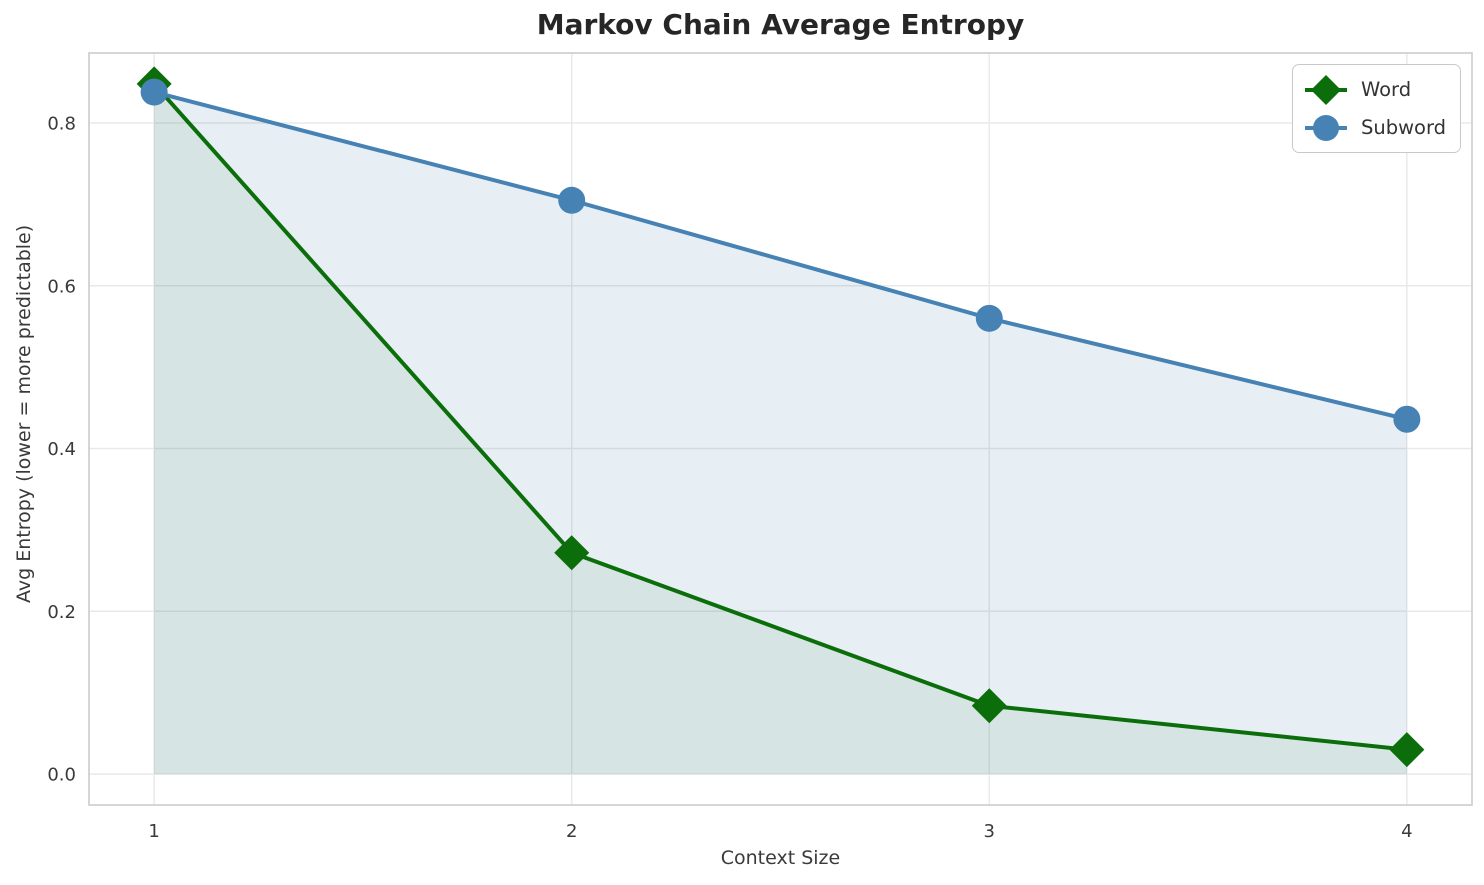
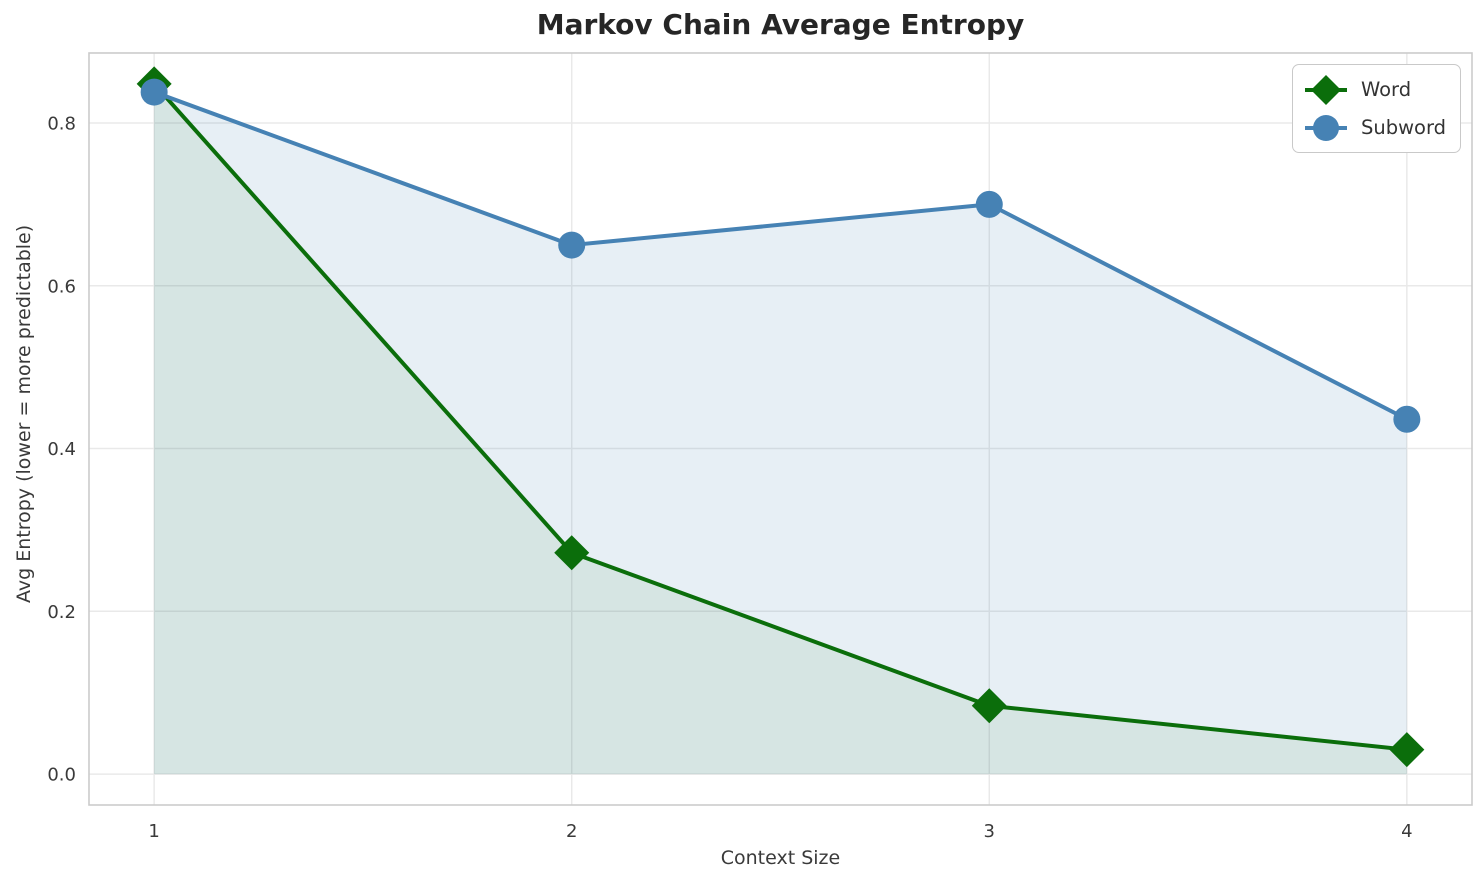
Subword/2: 0.70 -> 0.65
Subword/3: 0.56 -> 0.70
